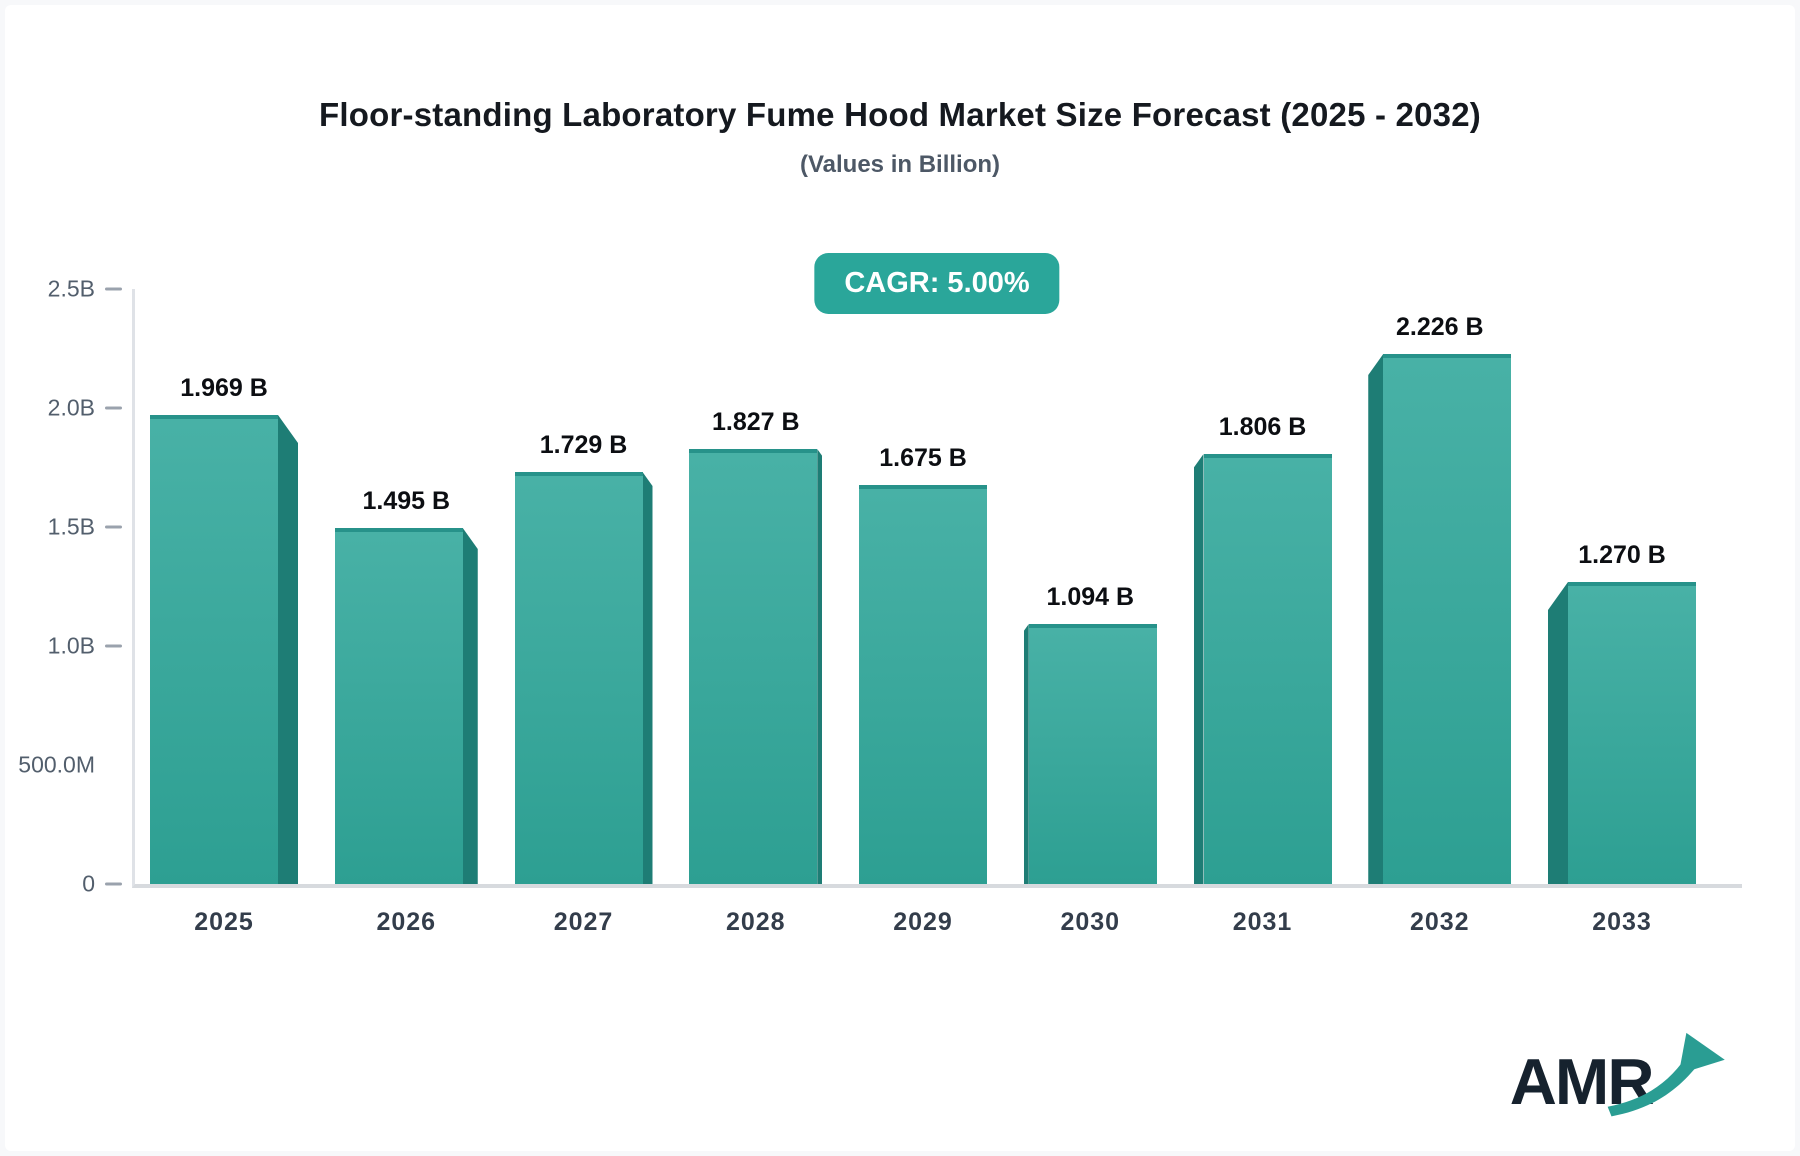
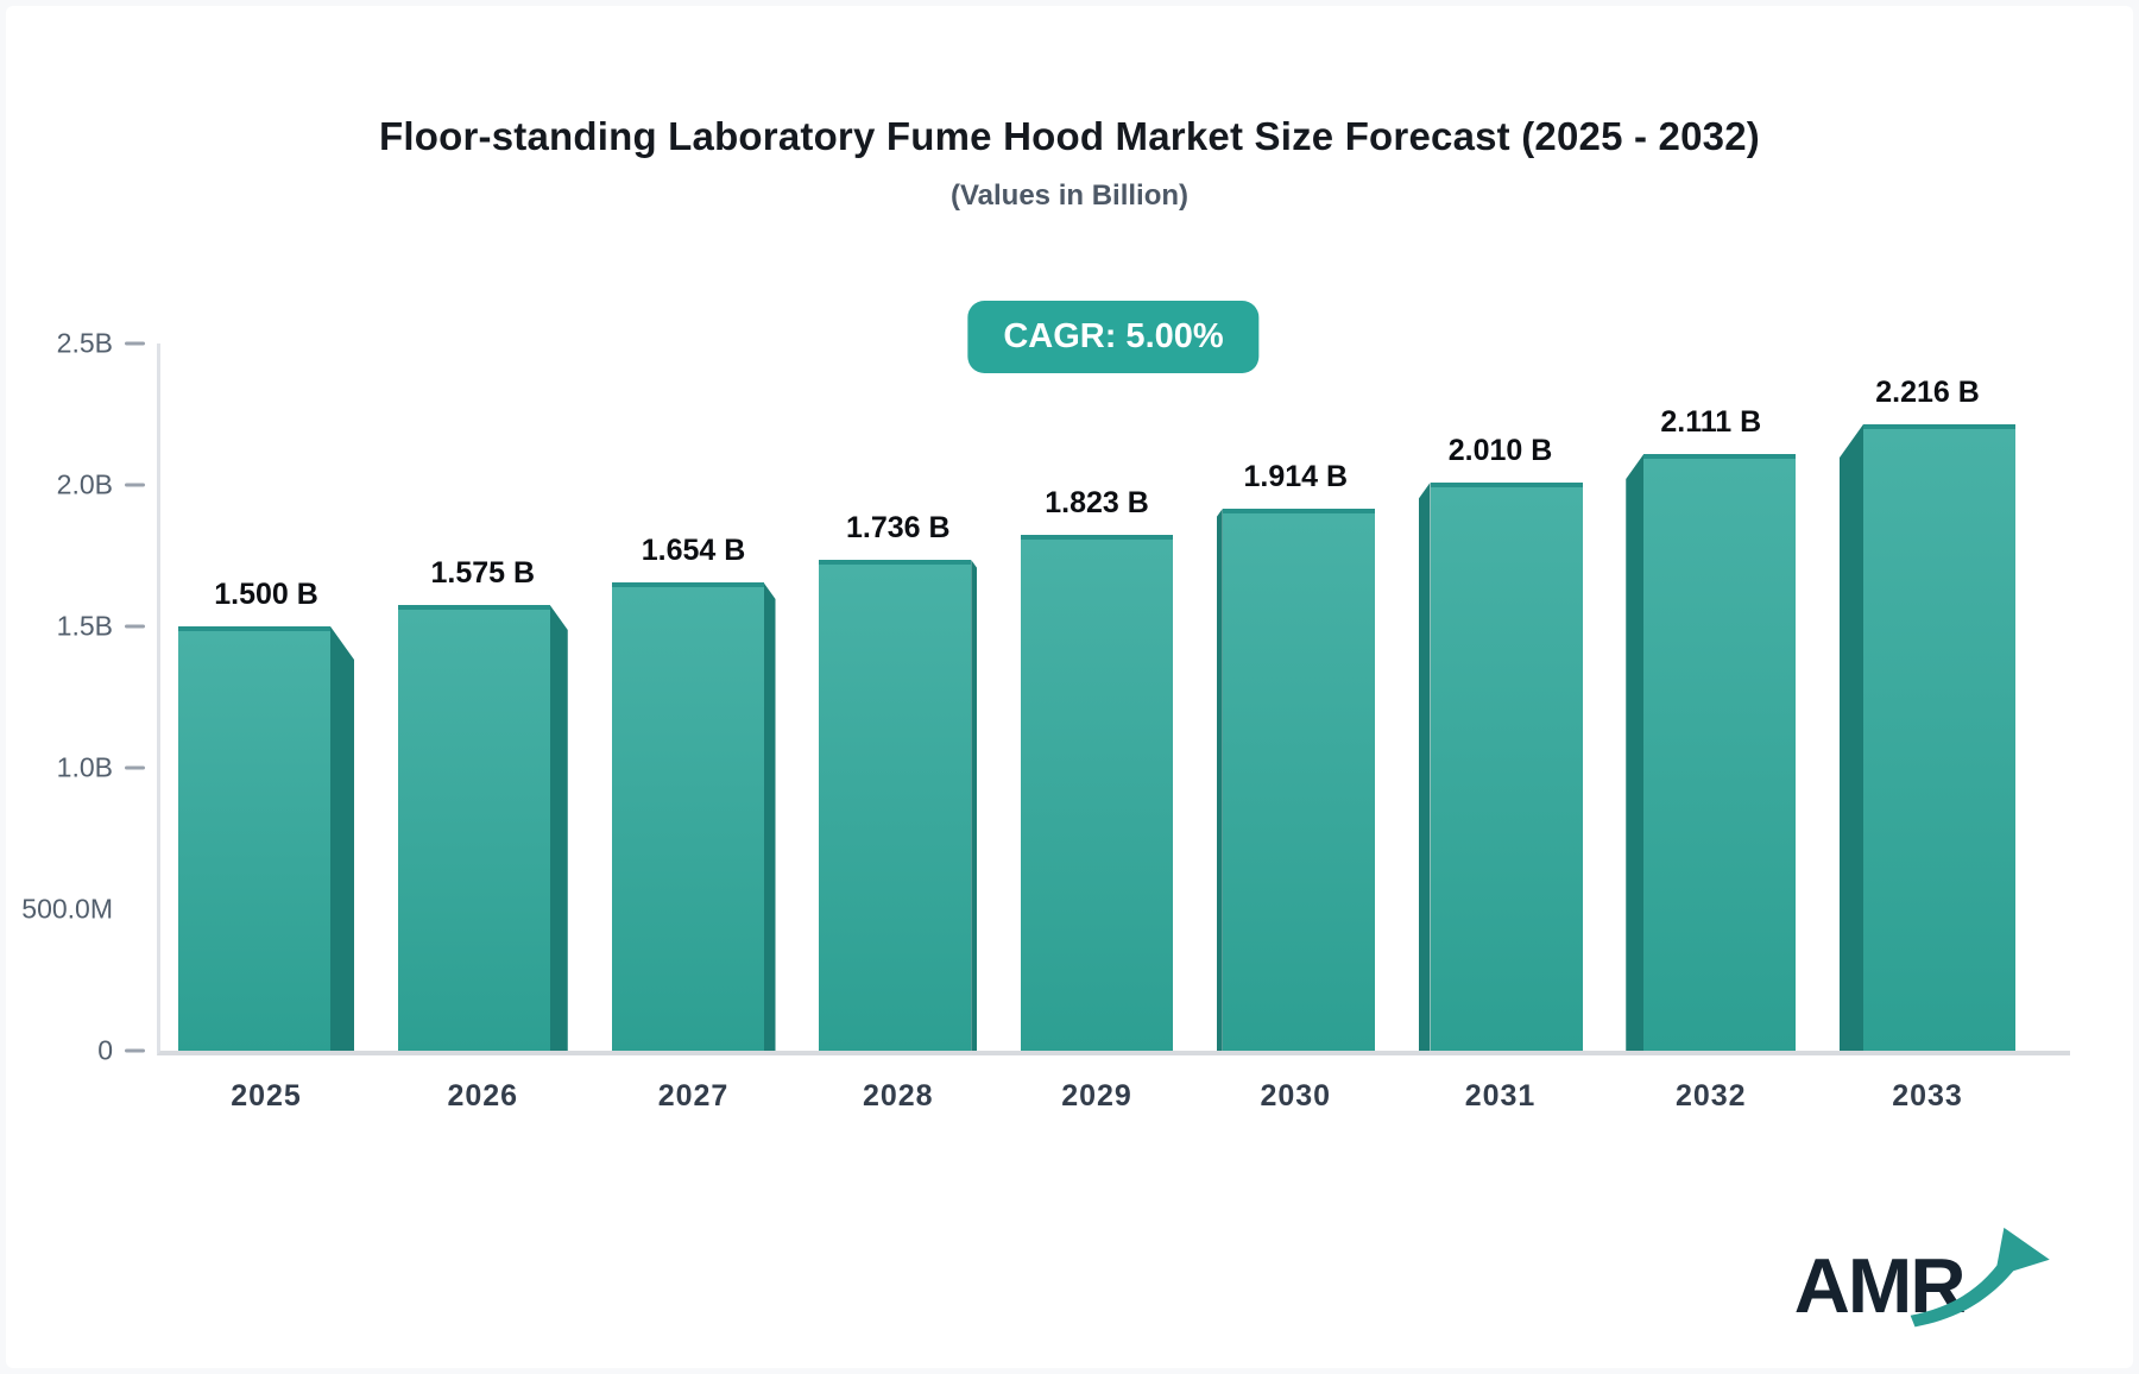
2025: 1.969 -> 1.500
2026: 1.495 -> 1.575
2027: 1.729 -> 1.654
2028: 1.827 -> 1.736
2029: 1.675 -> 1.823
2030: 1.094 -> 1.914
2031: 1.806 -> 2.010
2032: 2.226 -> 2.111
2033: 1.270 -> 2.216
